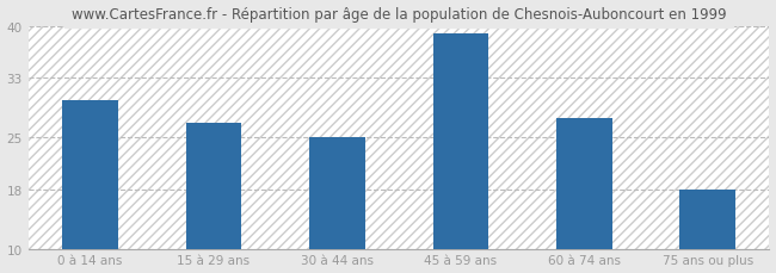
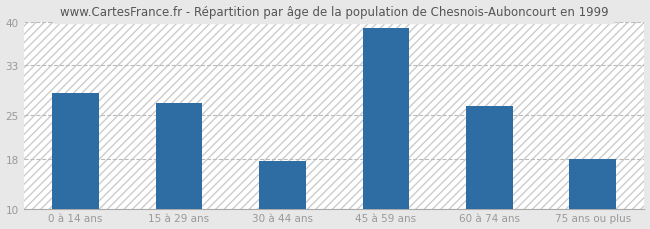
0 à 14 ans: 30.0 -> 28.6
30 à 44 ans: 25.0 -> 17.6
60 à 74 ans: 27.5 -> 26.4
